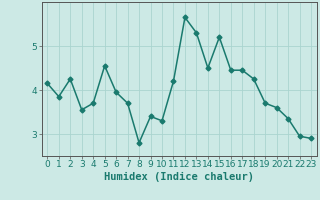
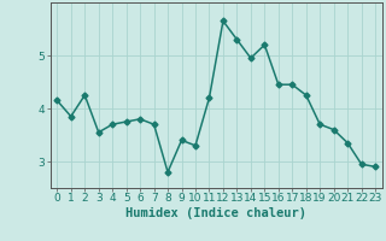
5: 4.55 -> 3.75
6: 3.95 -> 3.80
14: 4.50 -> 4.95
